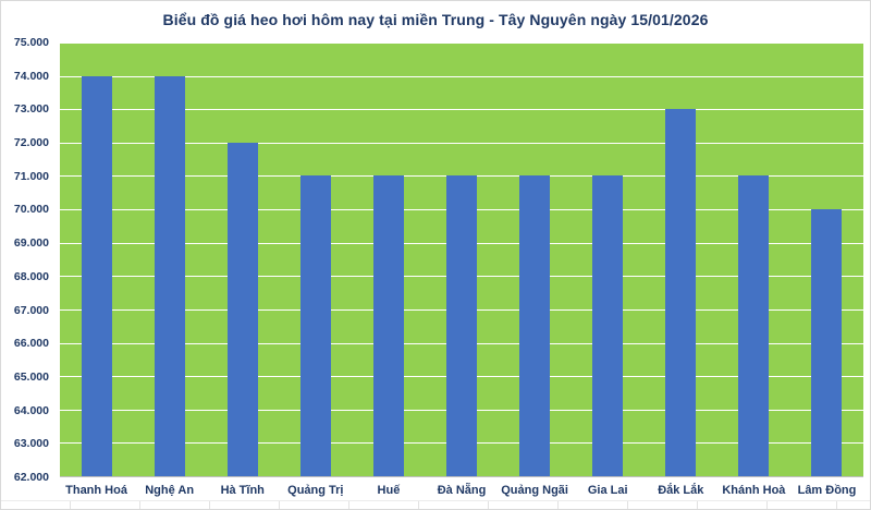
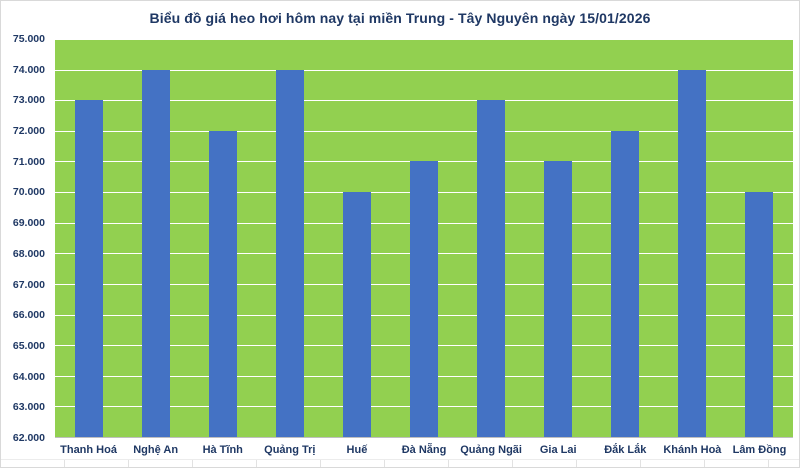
Thanh Hoá: 74000 -> 73000
Quảng Trị: 71000 -> 74000
Huế: 71000 -> 70000
Quảng Ngãi: 71000 -> 73000
Đắk Lắk: 73000 -> 72000
Khánh Hoà: 71000 -> 74000
